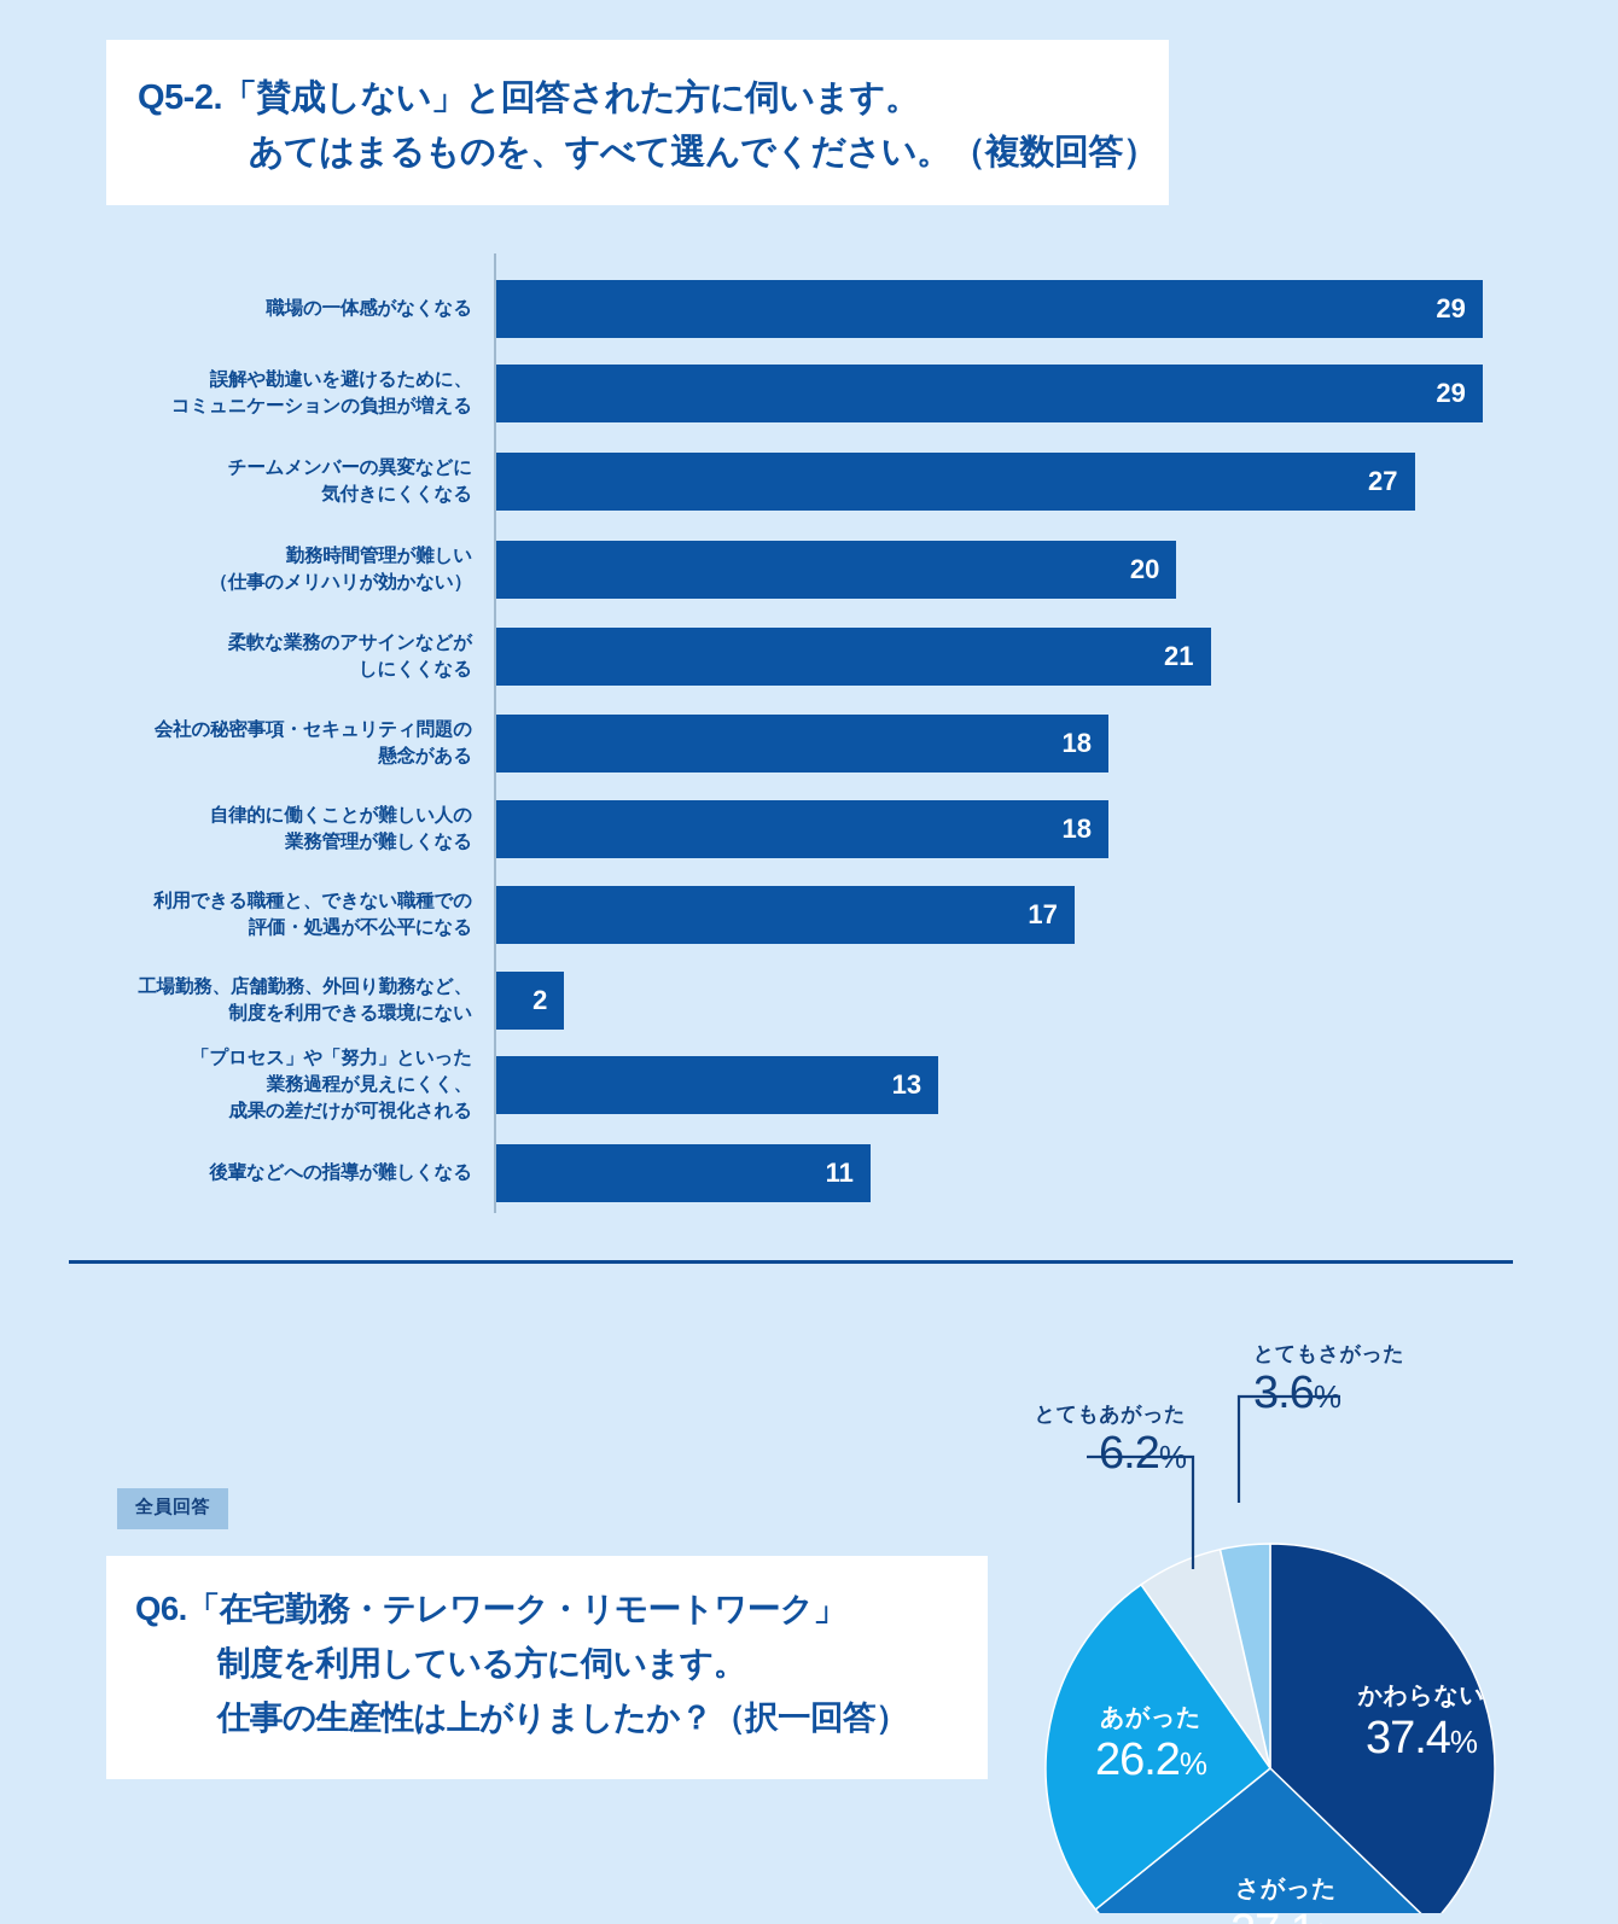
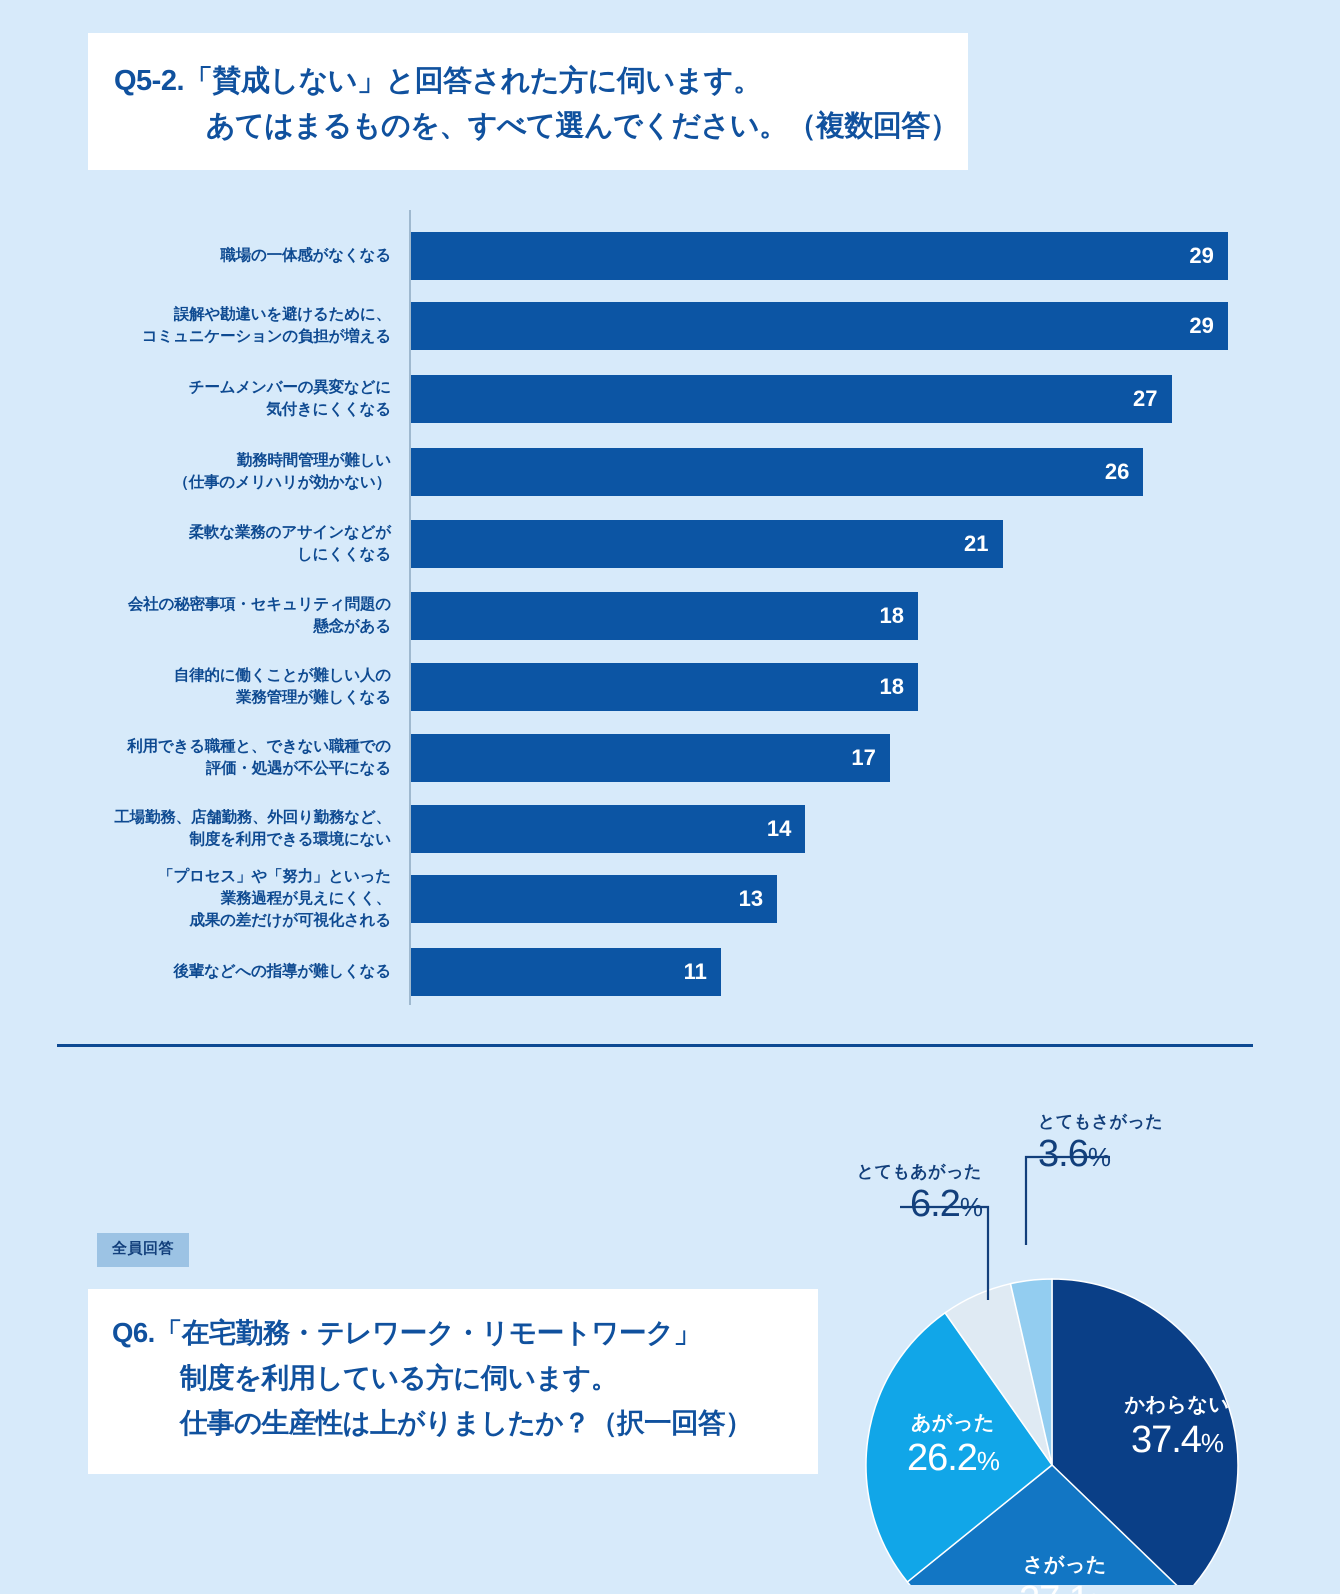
Q5-2.「賛成しない」と回答された方に伺います。あてはまるものを、すべて選んでください。（複数回答）/勤務時間管理が難しい （仕事のメリハリが効かない）: 20 -> 26
Q5-2.「賛成しない」と回答された方に伺います。あてはまるものを、すべて選んでください。（複数回答）/工場勤務、店舗勤務、外回り勤務など、 制度を利用できる環境にない: 2 -> 14
